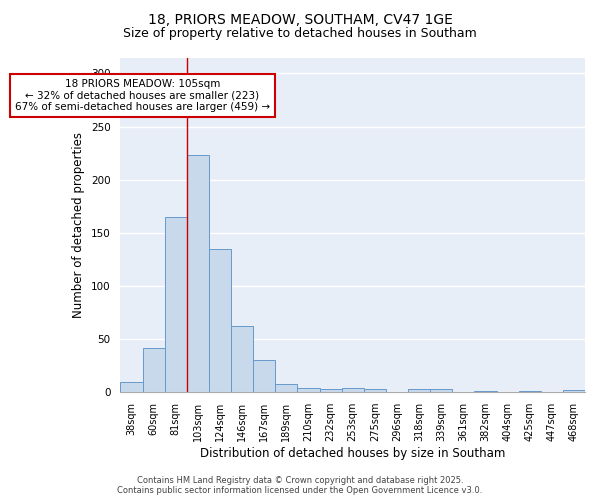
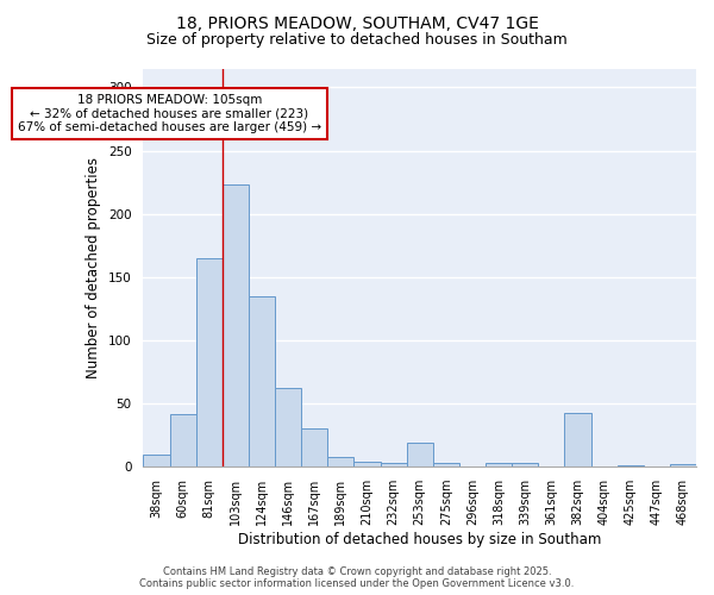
253sqm: 4 -> 19
382sqm: 1 -> 43
